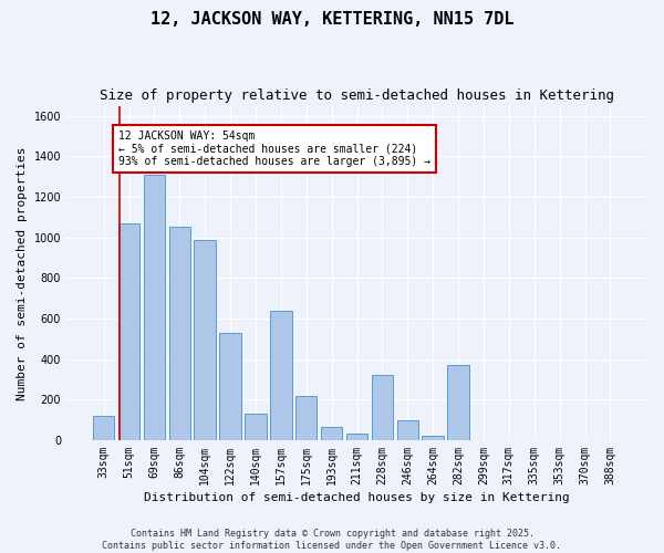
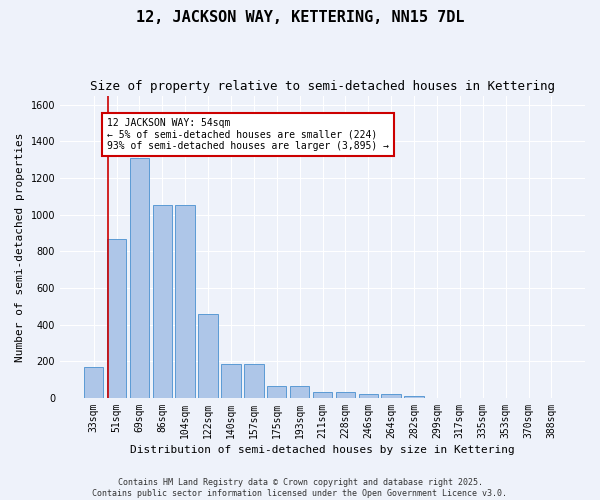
33sqm: 120 -> 170
51sqm: 1070 -> 870
104sqm: 990 -> 1060
122sqm: 530 -> 460
140sqm: 130 -> 180
157sqm: 640 -> 180
175sqm: 220 -> 60
228sqm: 320 -> 30
246sqm: 100 -> 20
282sqm: 370 -> 10
